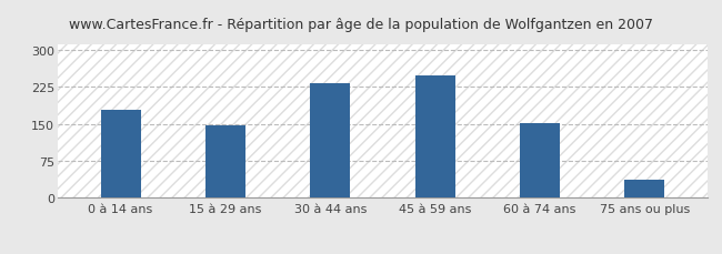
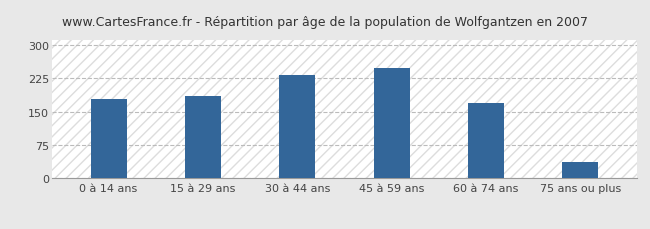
15 à 29 ans: 148 -> 185
60 à 74 ans: 152 -> 170
